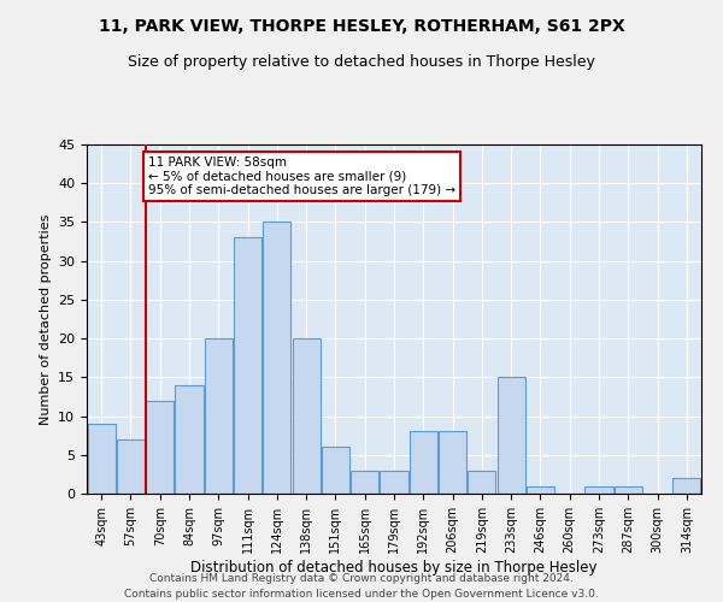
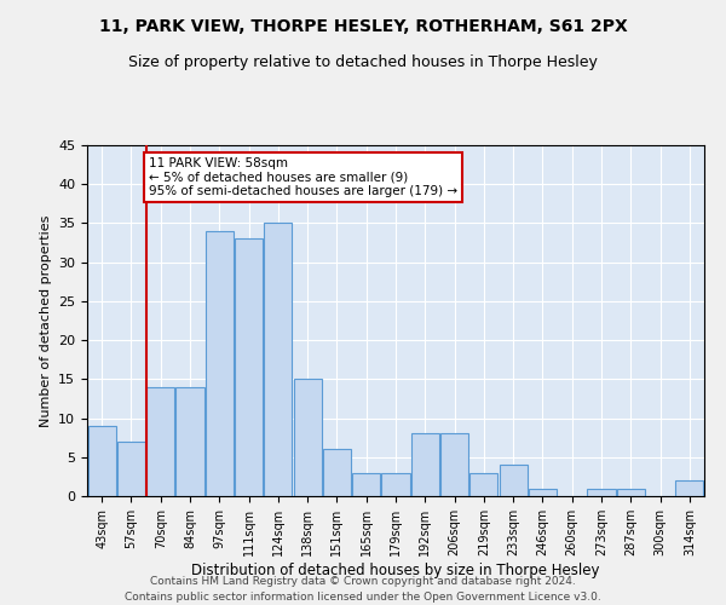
70sqm: 12 -> 14
97sqm: 20 -> 34
138sqm: 20 -> 15
233sqm: 15 -> 4
